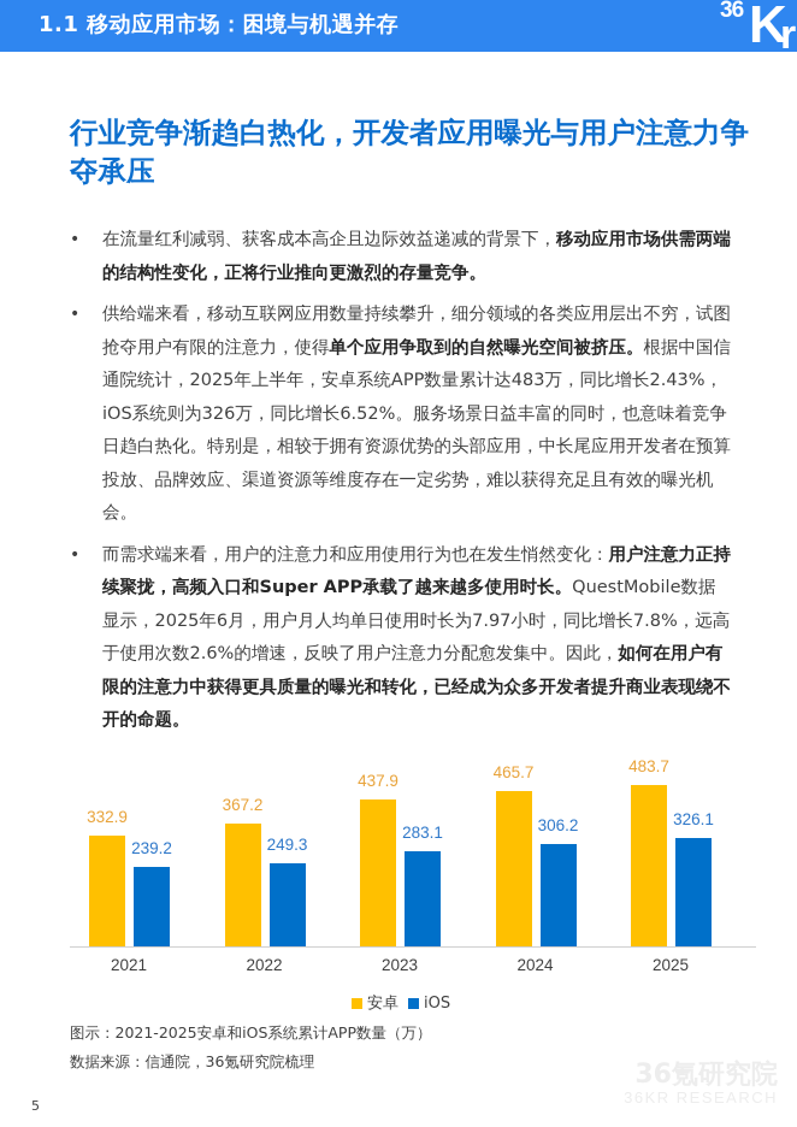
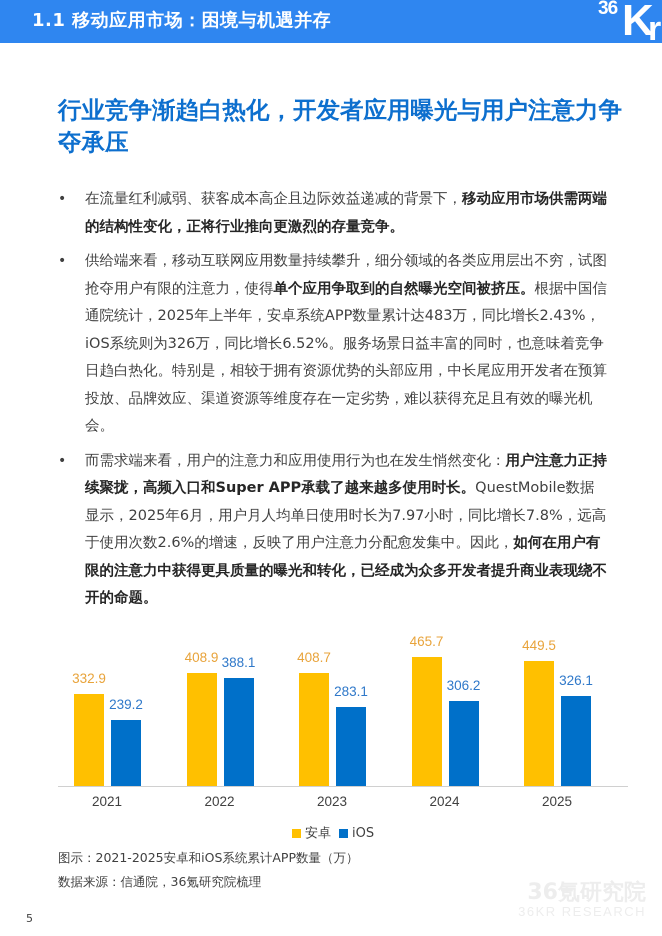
安卓/2022: 367.2 -> 408.9
iOS/2022: 249.3 -> 388.1
安卓/2023: 437.9 -> 408.7
安卓/2025: 483.7 -> 449.5
